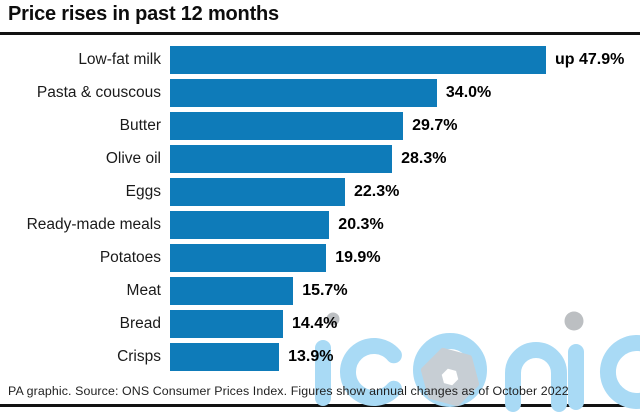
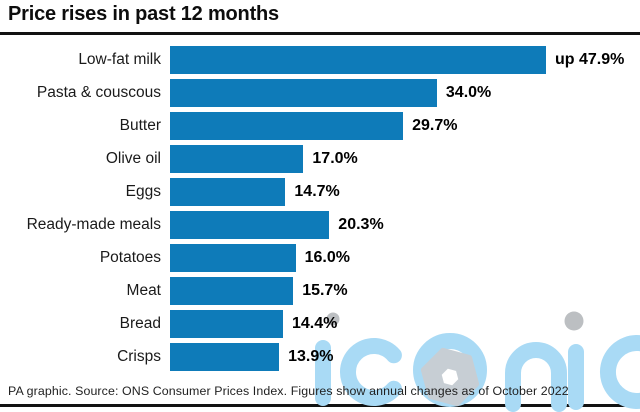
Olive oil: 28.3% -> 17.0%
Eggs: 22.3% -> 14.7%
Potatoes: 19.9% -> 16.0%
